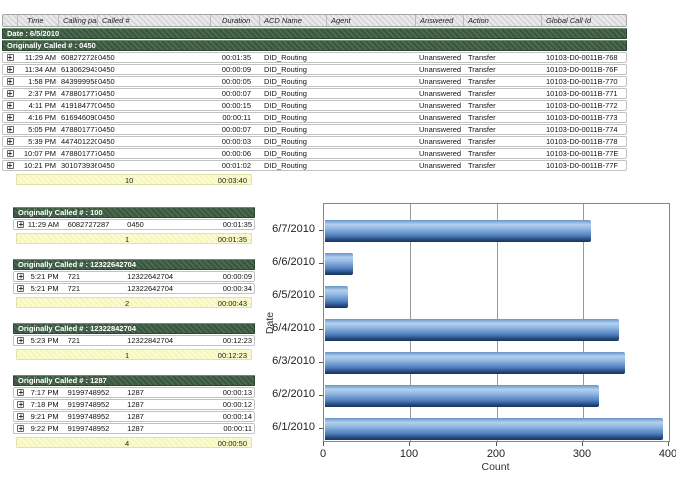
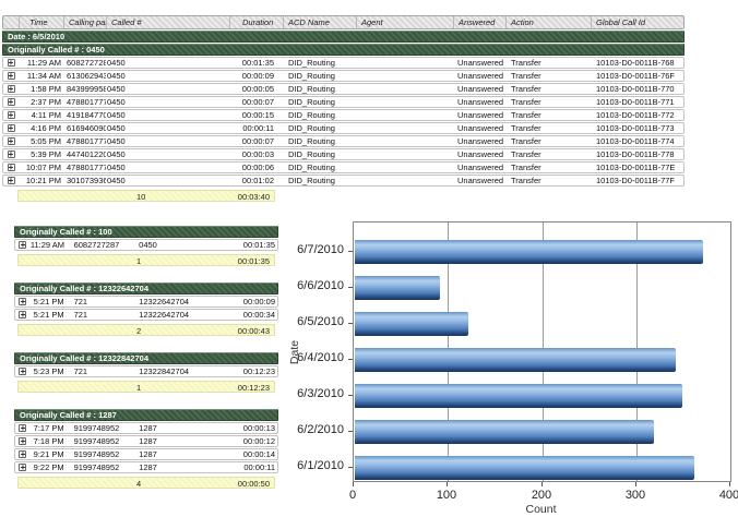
6/7/2010: 310 -> 370
6/6/2010: 30 -> 90
6/5/2010: 30 -> 120
6/1/2010: 390 -> 360
